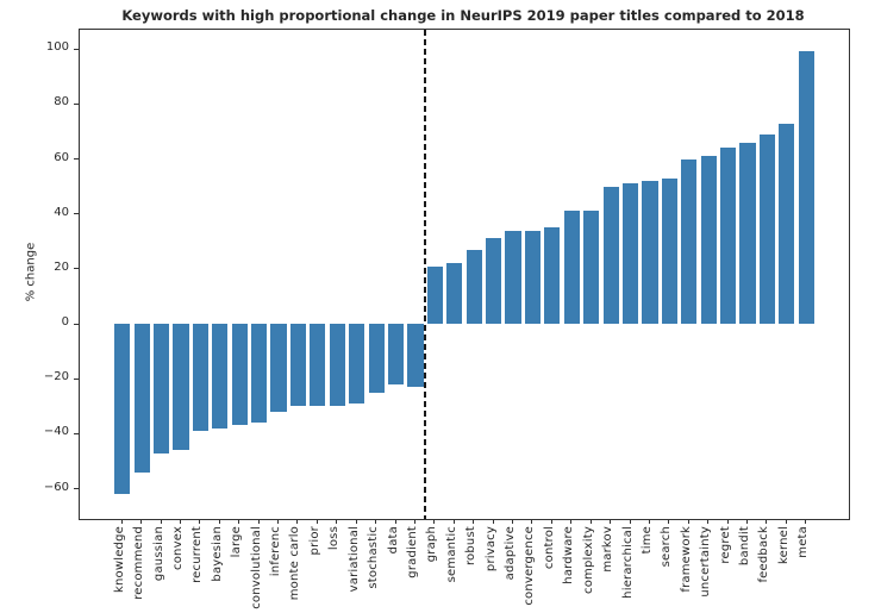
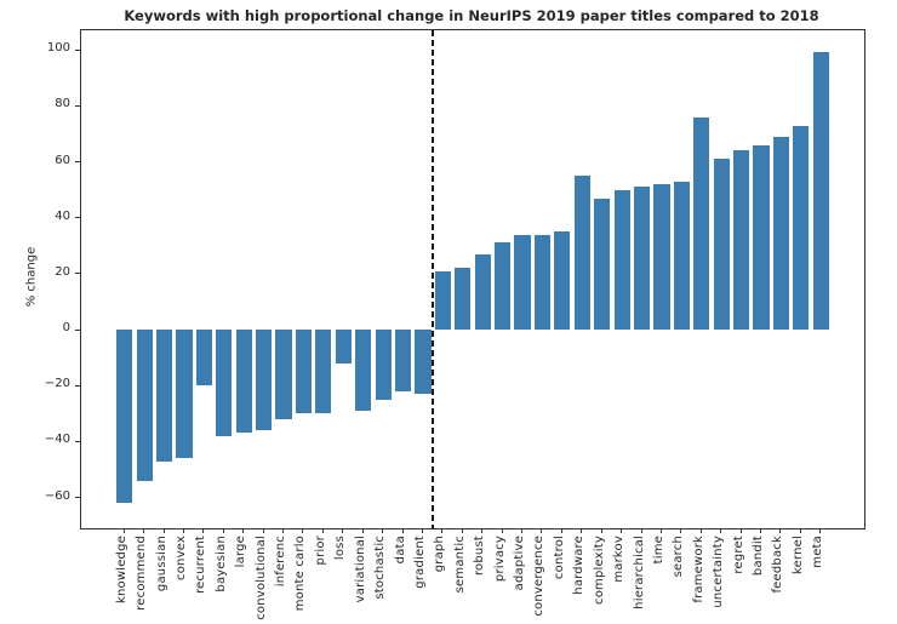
recurrent: -39 -> -20
loss: -30 -> -12
hardware: 41 -> 55
complexity: 41 -> 47
framework: 60 -> 76
